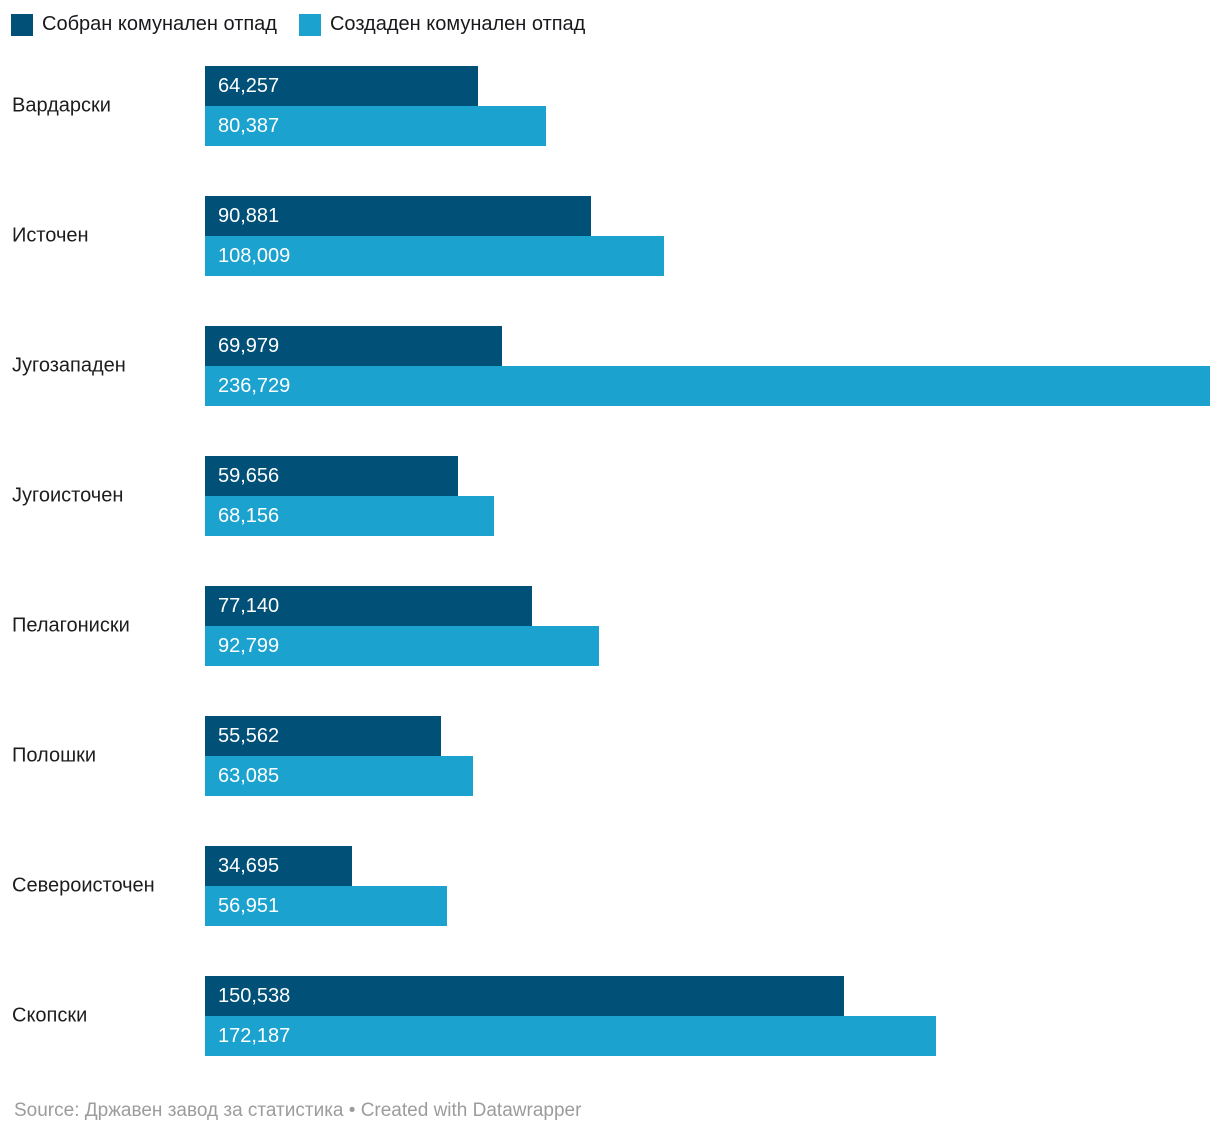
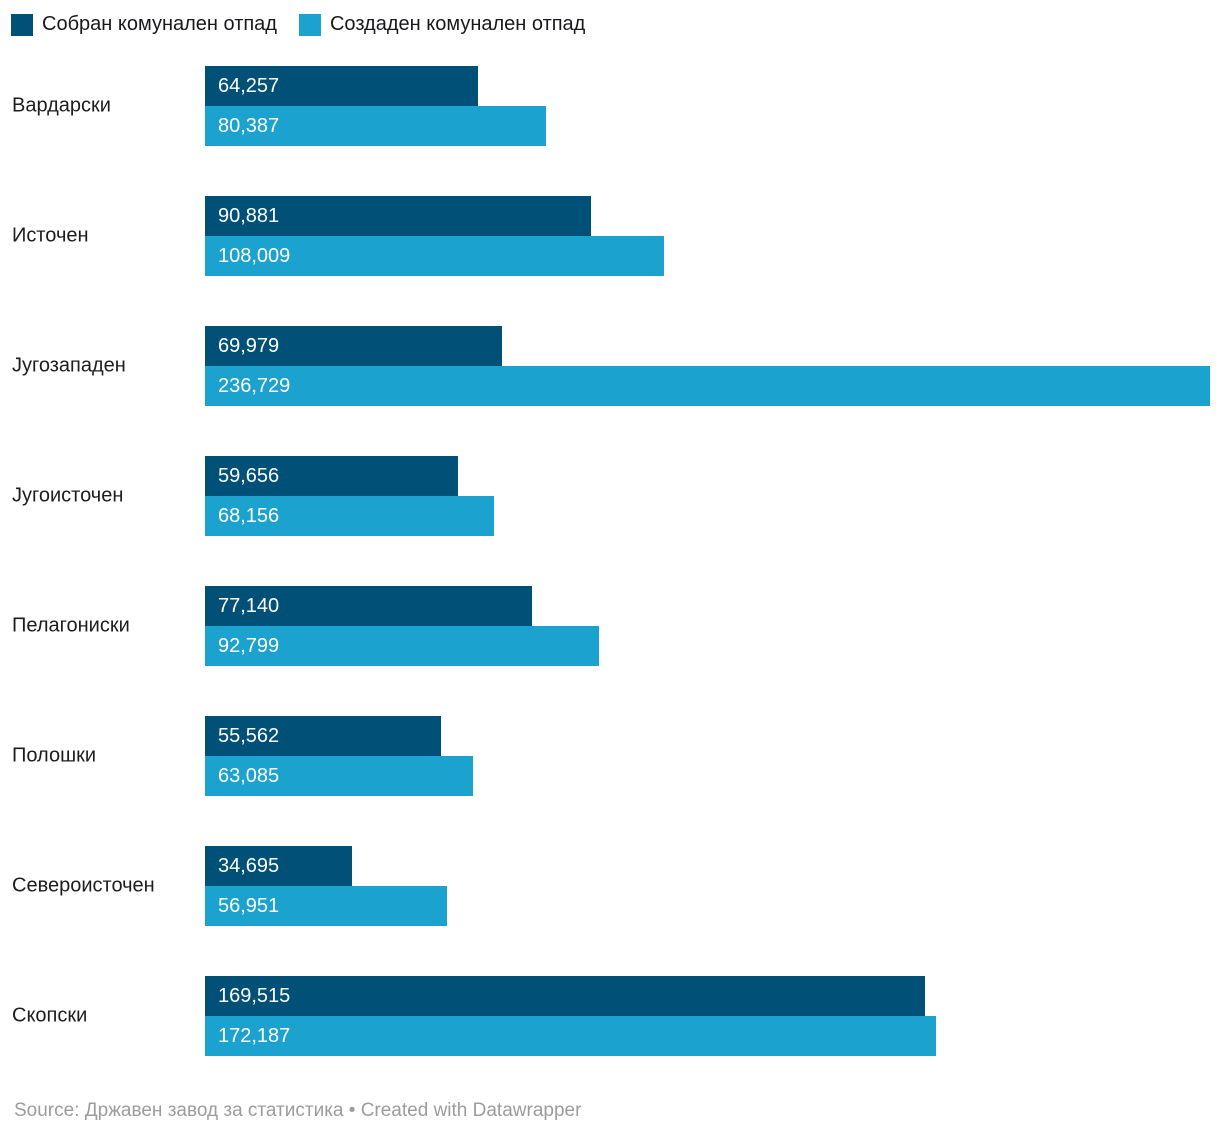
Собран комунален отпад/Скопски: 150,538 -> 169,515
